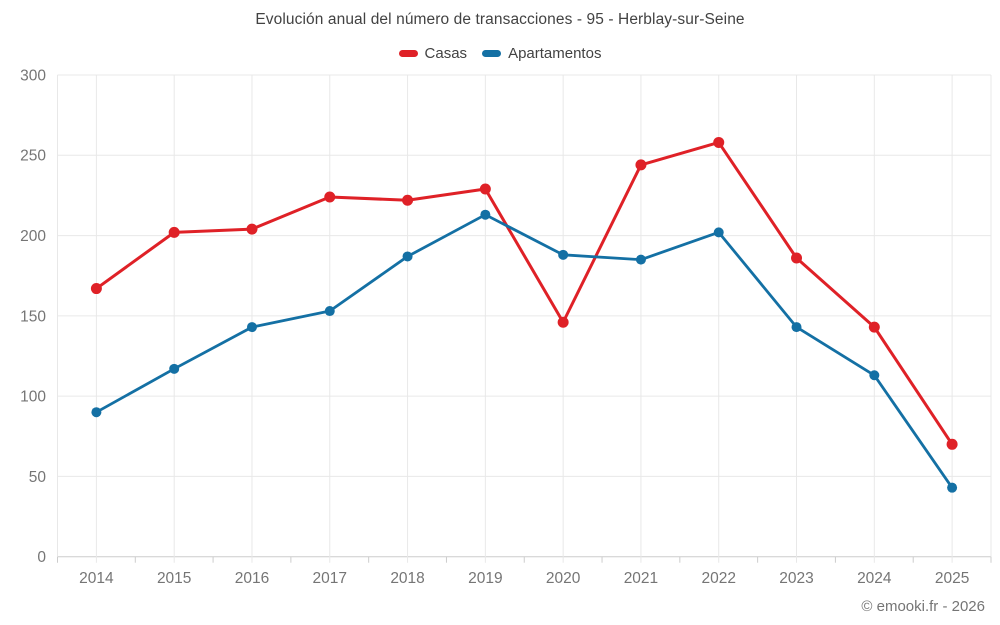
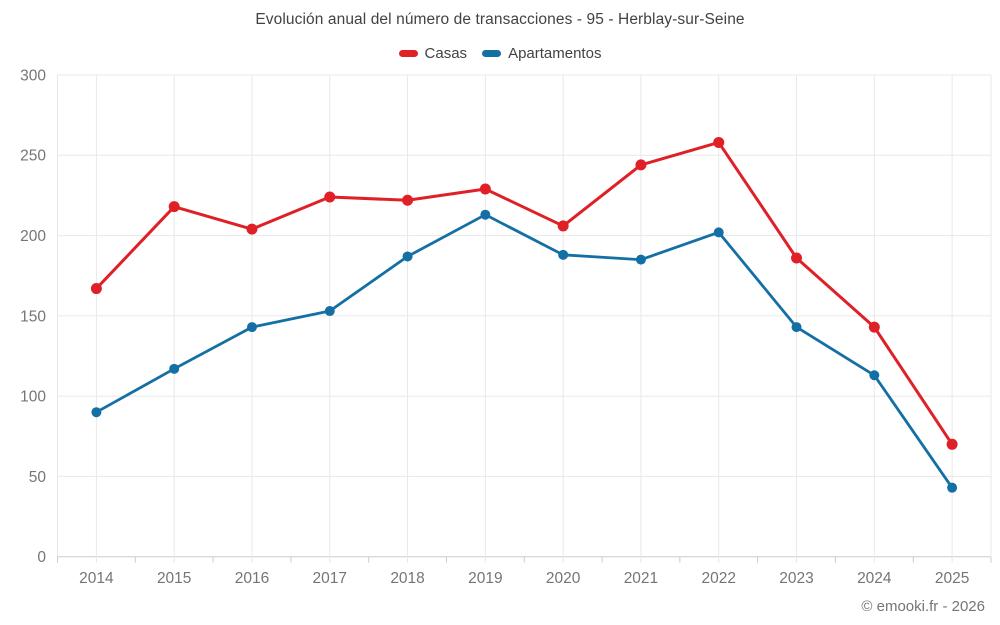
Casas/2015: 202 -> 218
Casas/2020: 146 -> 206
